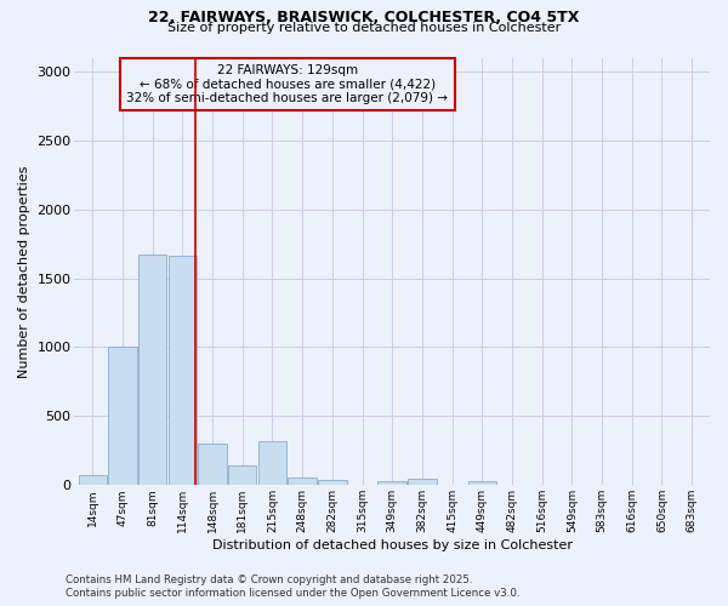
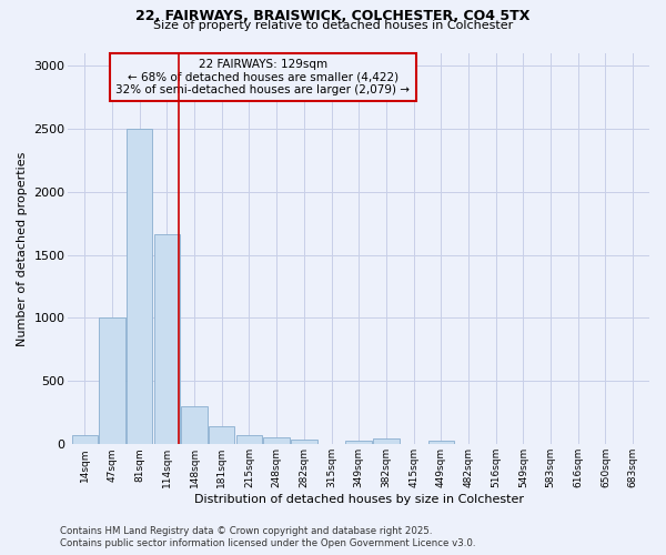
81sqm: 1670 -> 2500
215sqm: 320 -> 80
